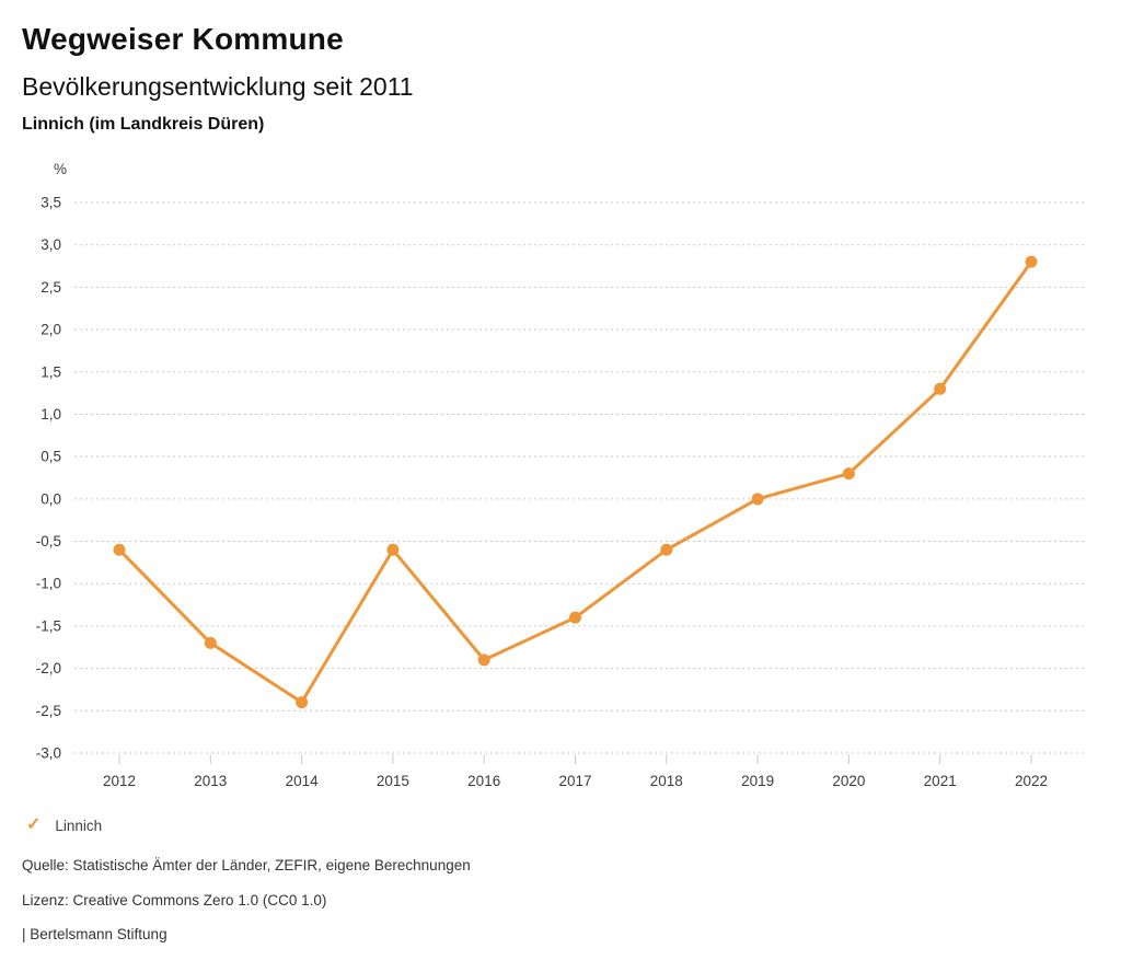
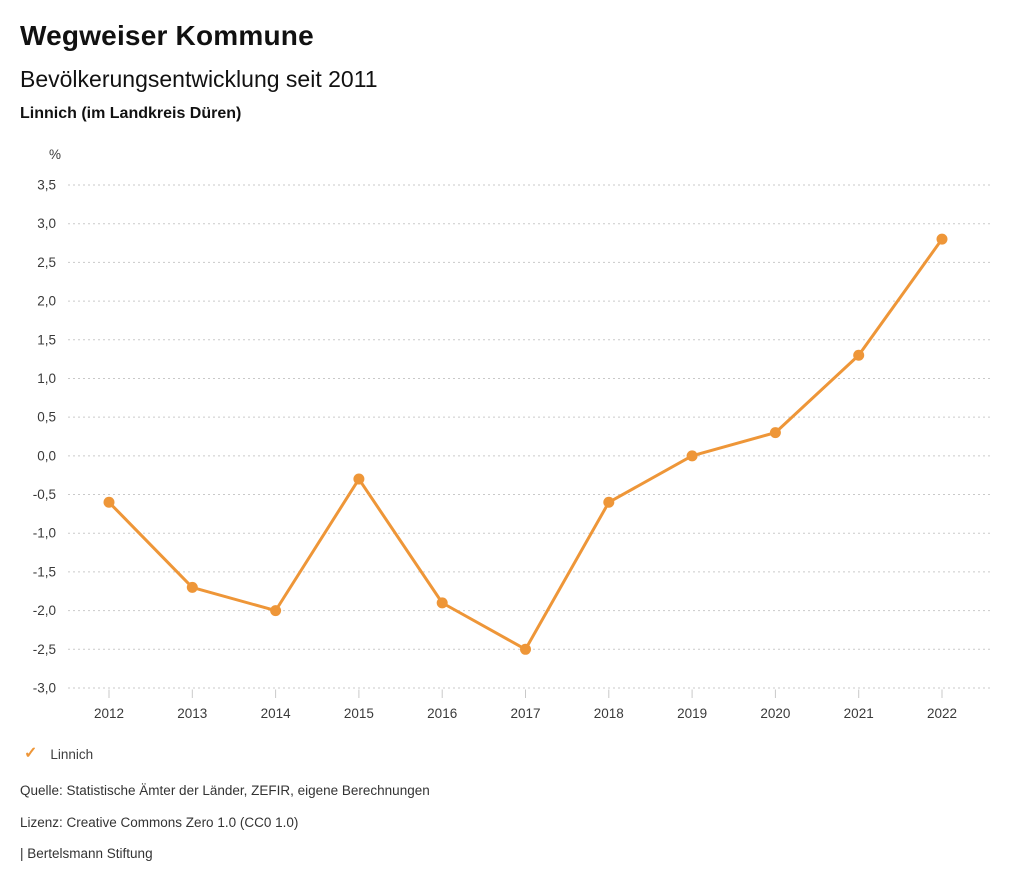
2014: -2,4 -> -2,0
2015: -0,6 -> -0,3
2017: -1,4 -> -2,5
